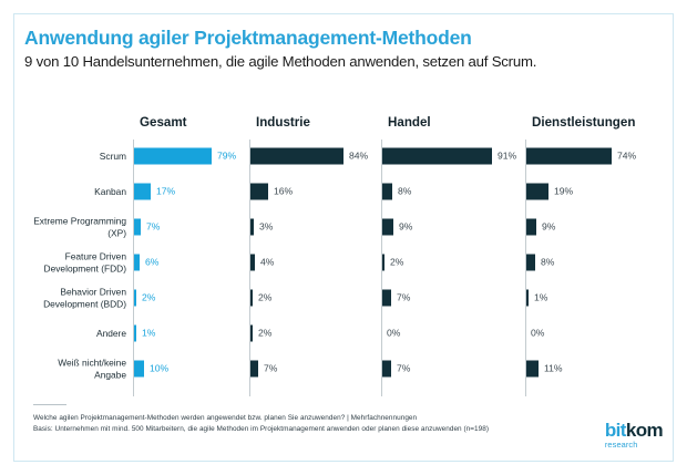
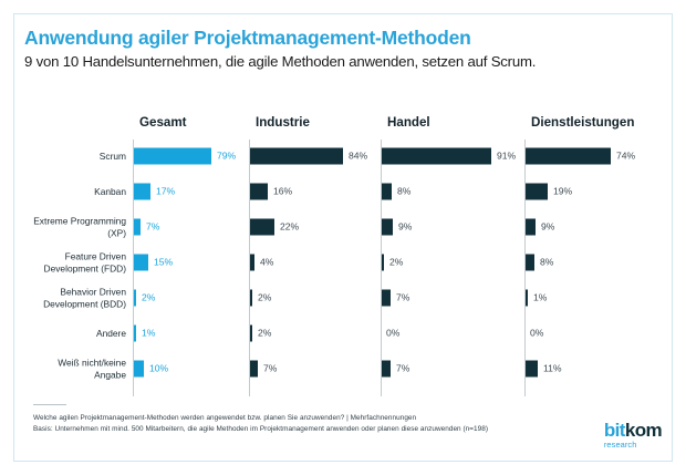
Industrie/Extreme Programming (XP): 3% -> 22%
Gesamt/Feature Driven Development (FDD): 6% -> 15%
